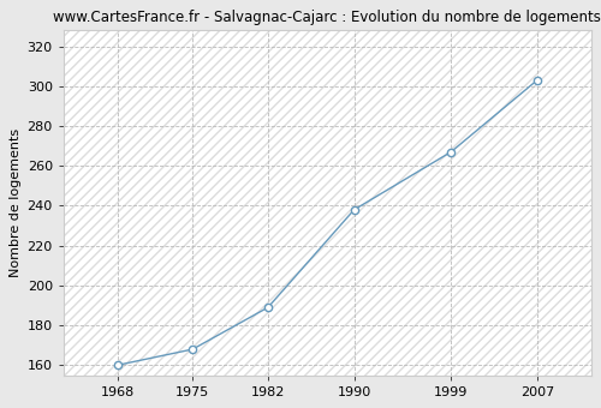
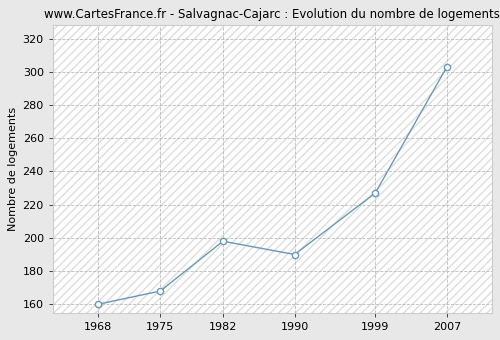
1982: 189 -> 198
1990: 238 -> 190
1999: 267 -> 227
